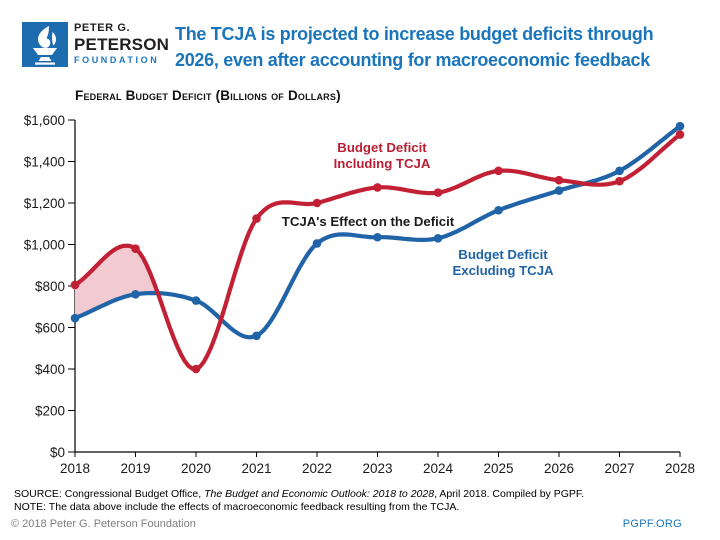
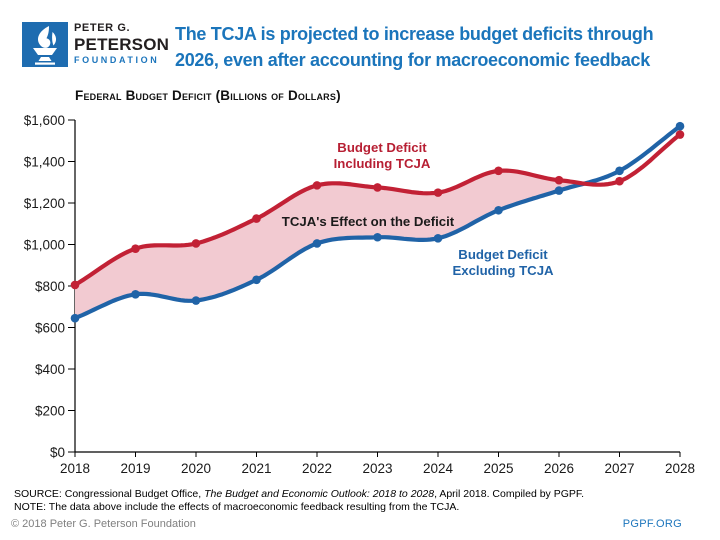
Budget Deficit Including TCJA/2020: $400 -> $1000
Budget Deficit Excluding TCJA/2021: $560 -> $830
Budget Deficit Including TCJA/2022: $1200 -> $1280
